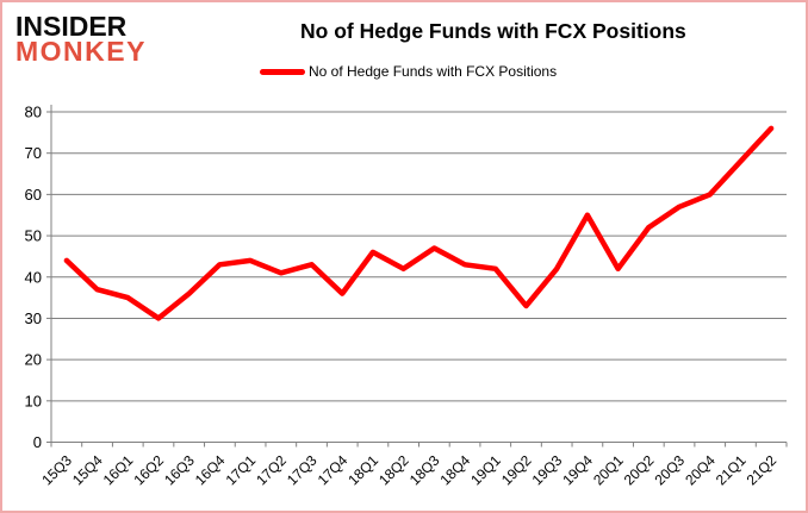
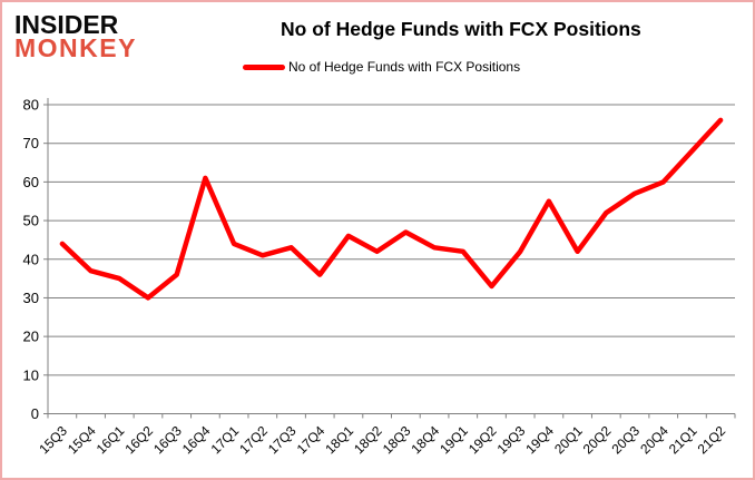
16Q4: 43 -> 61
